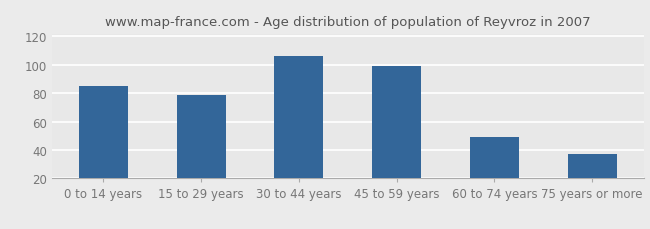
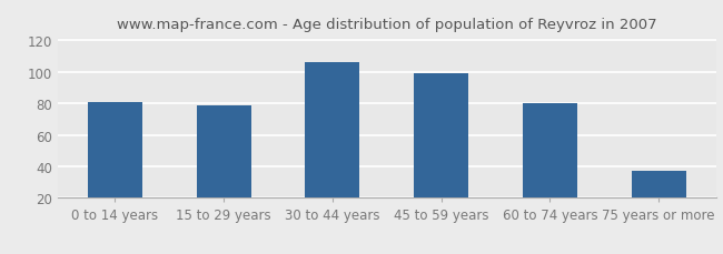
0 to 14 years: 85 -> 81
60 to 74 years: 49 -> 80
